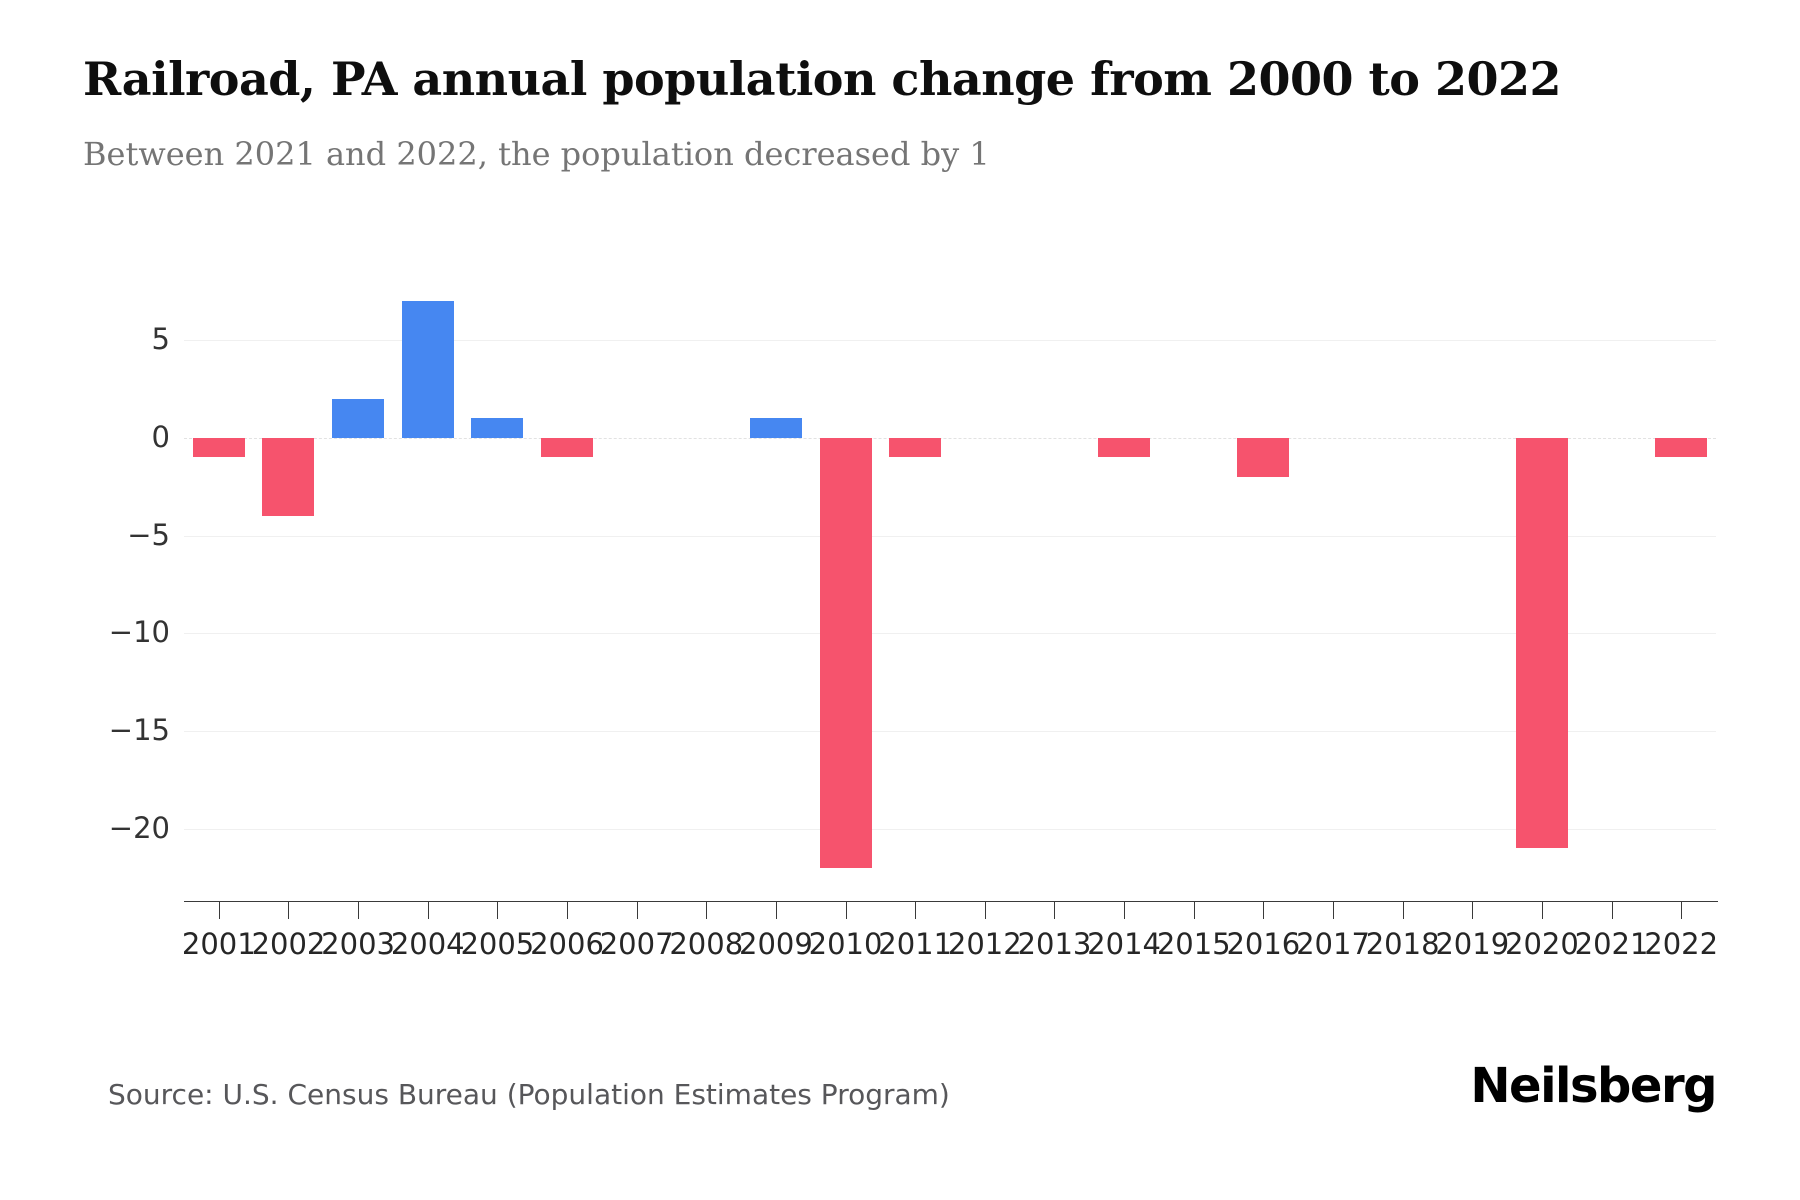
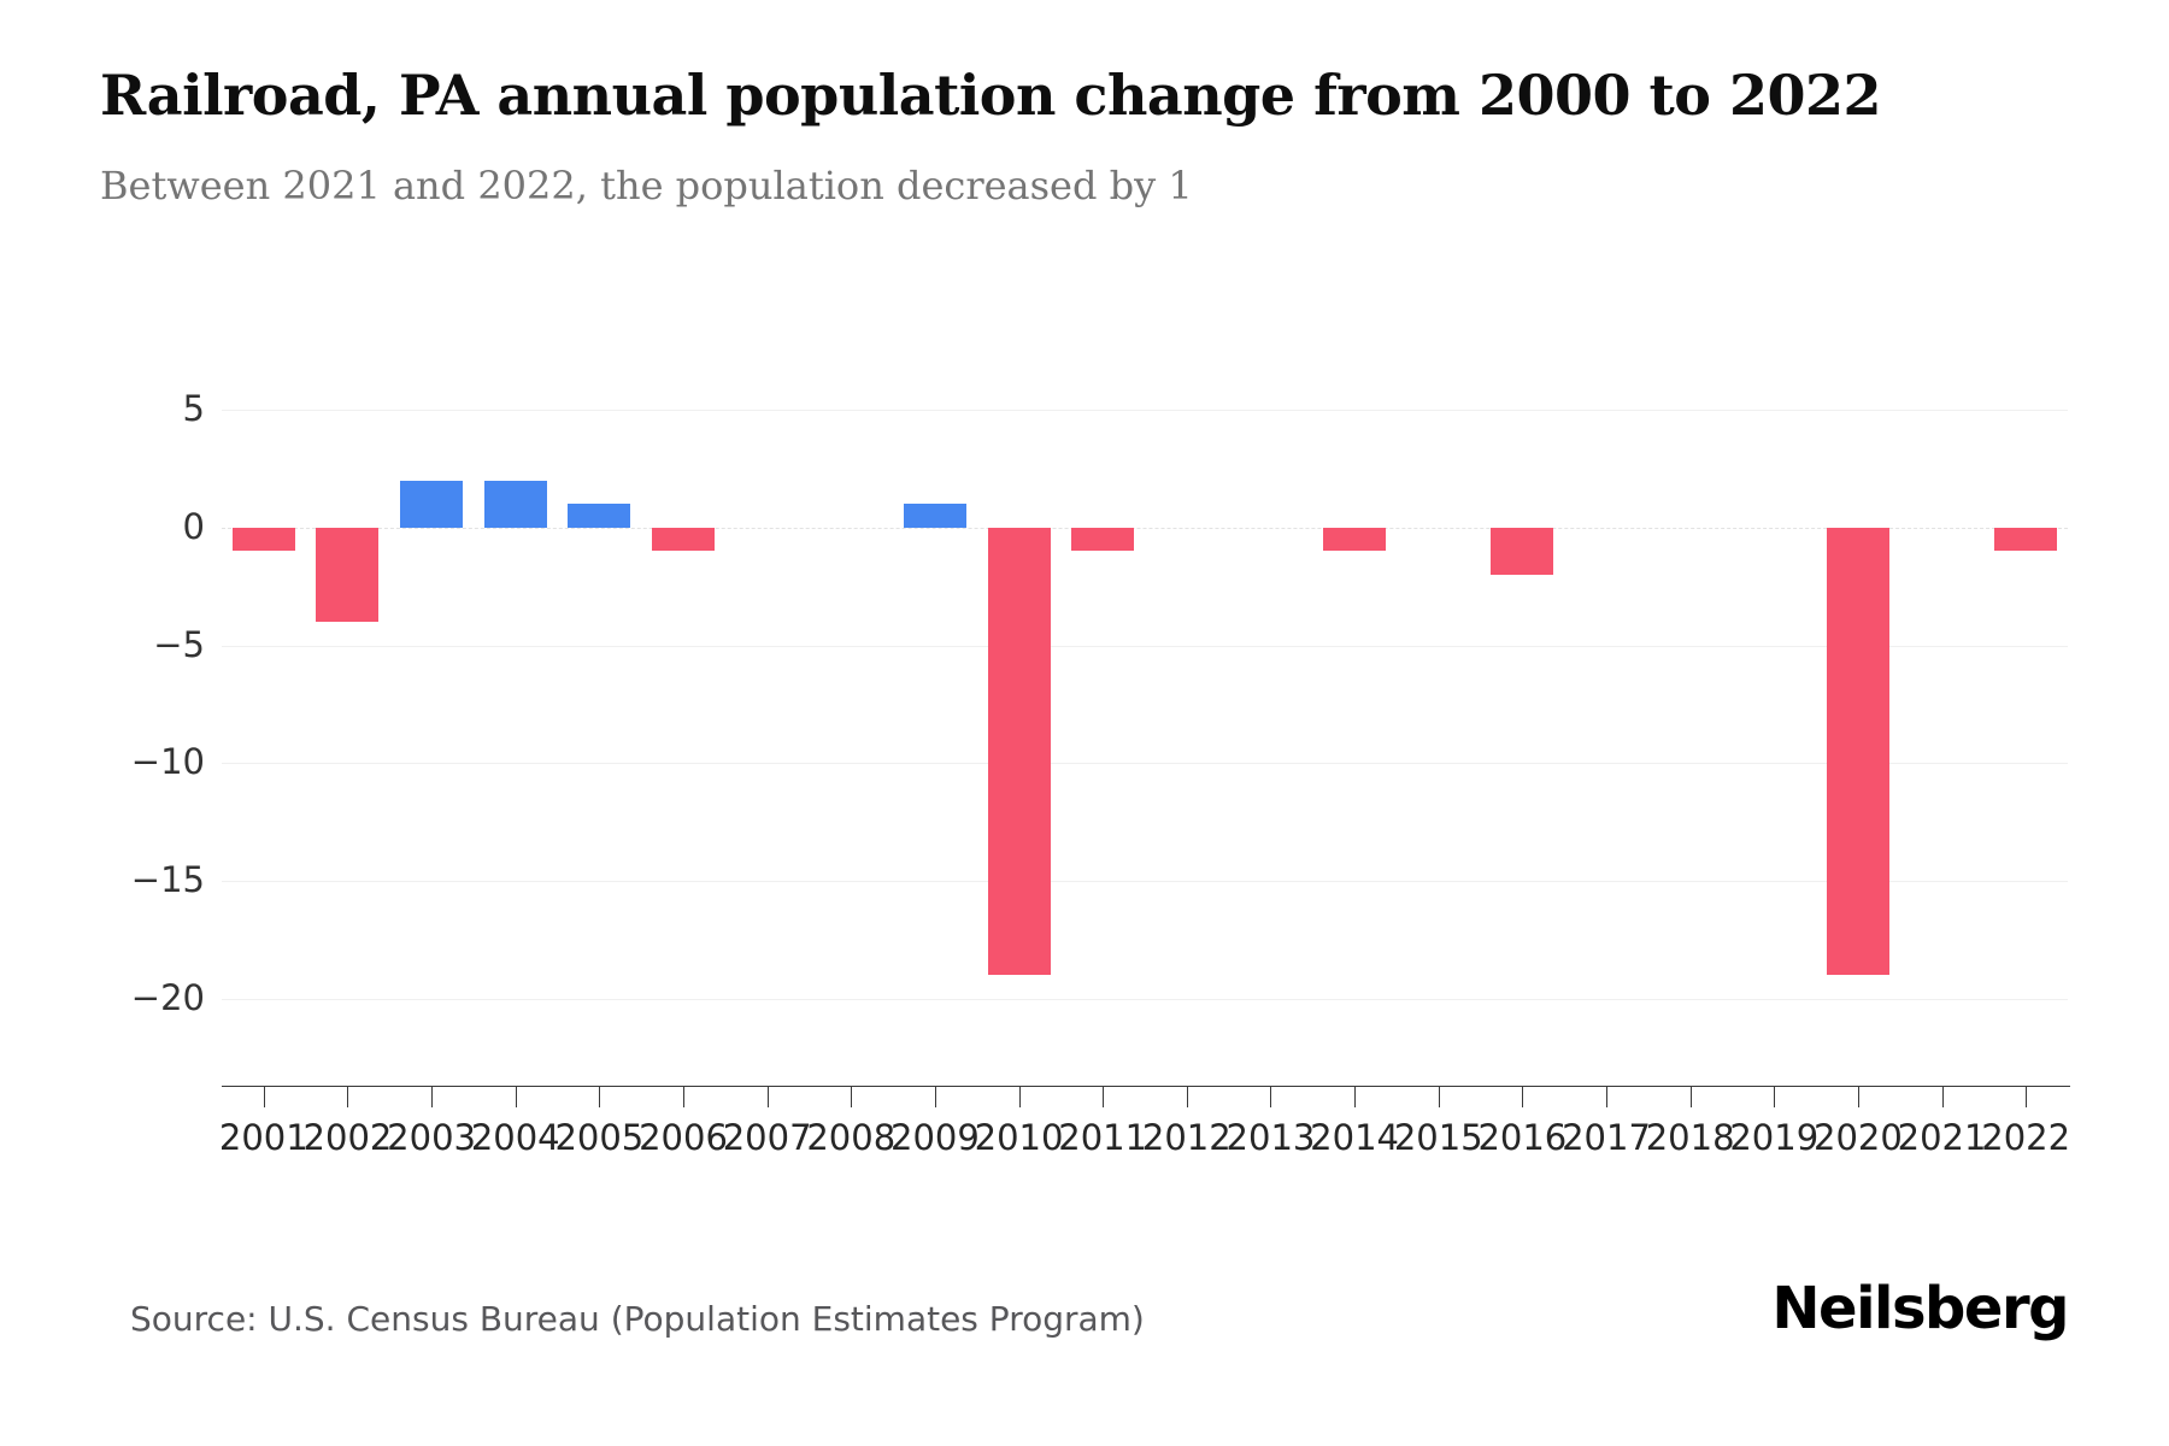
2004: 7 -> 2
2010: -22 -> -19
2020: -21 -> -19
